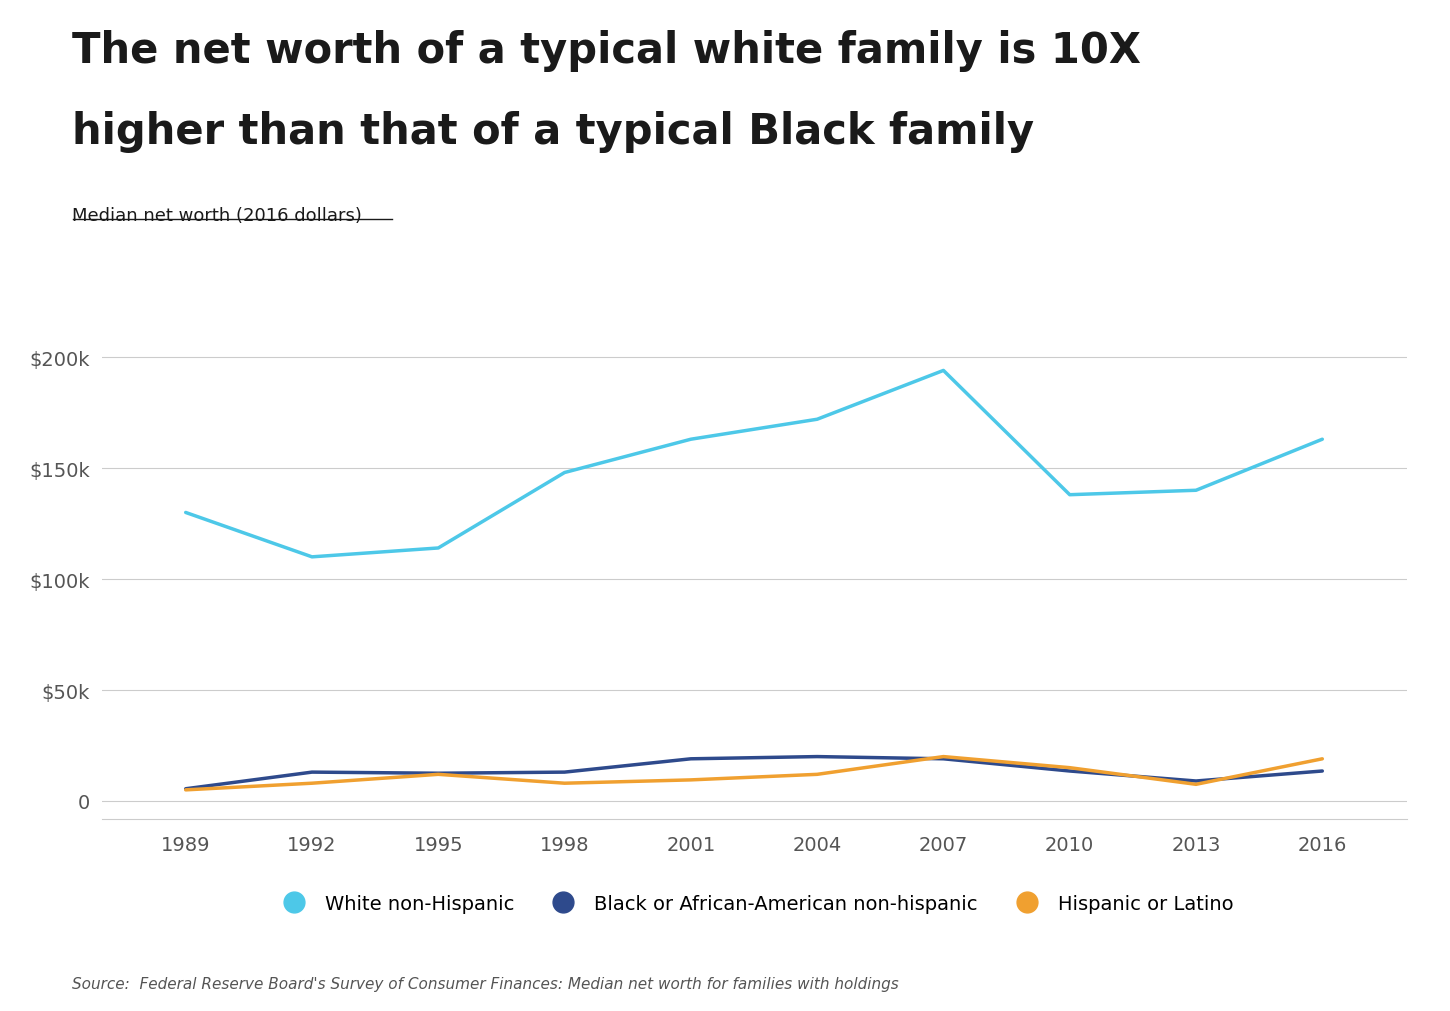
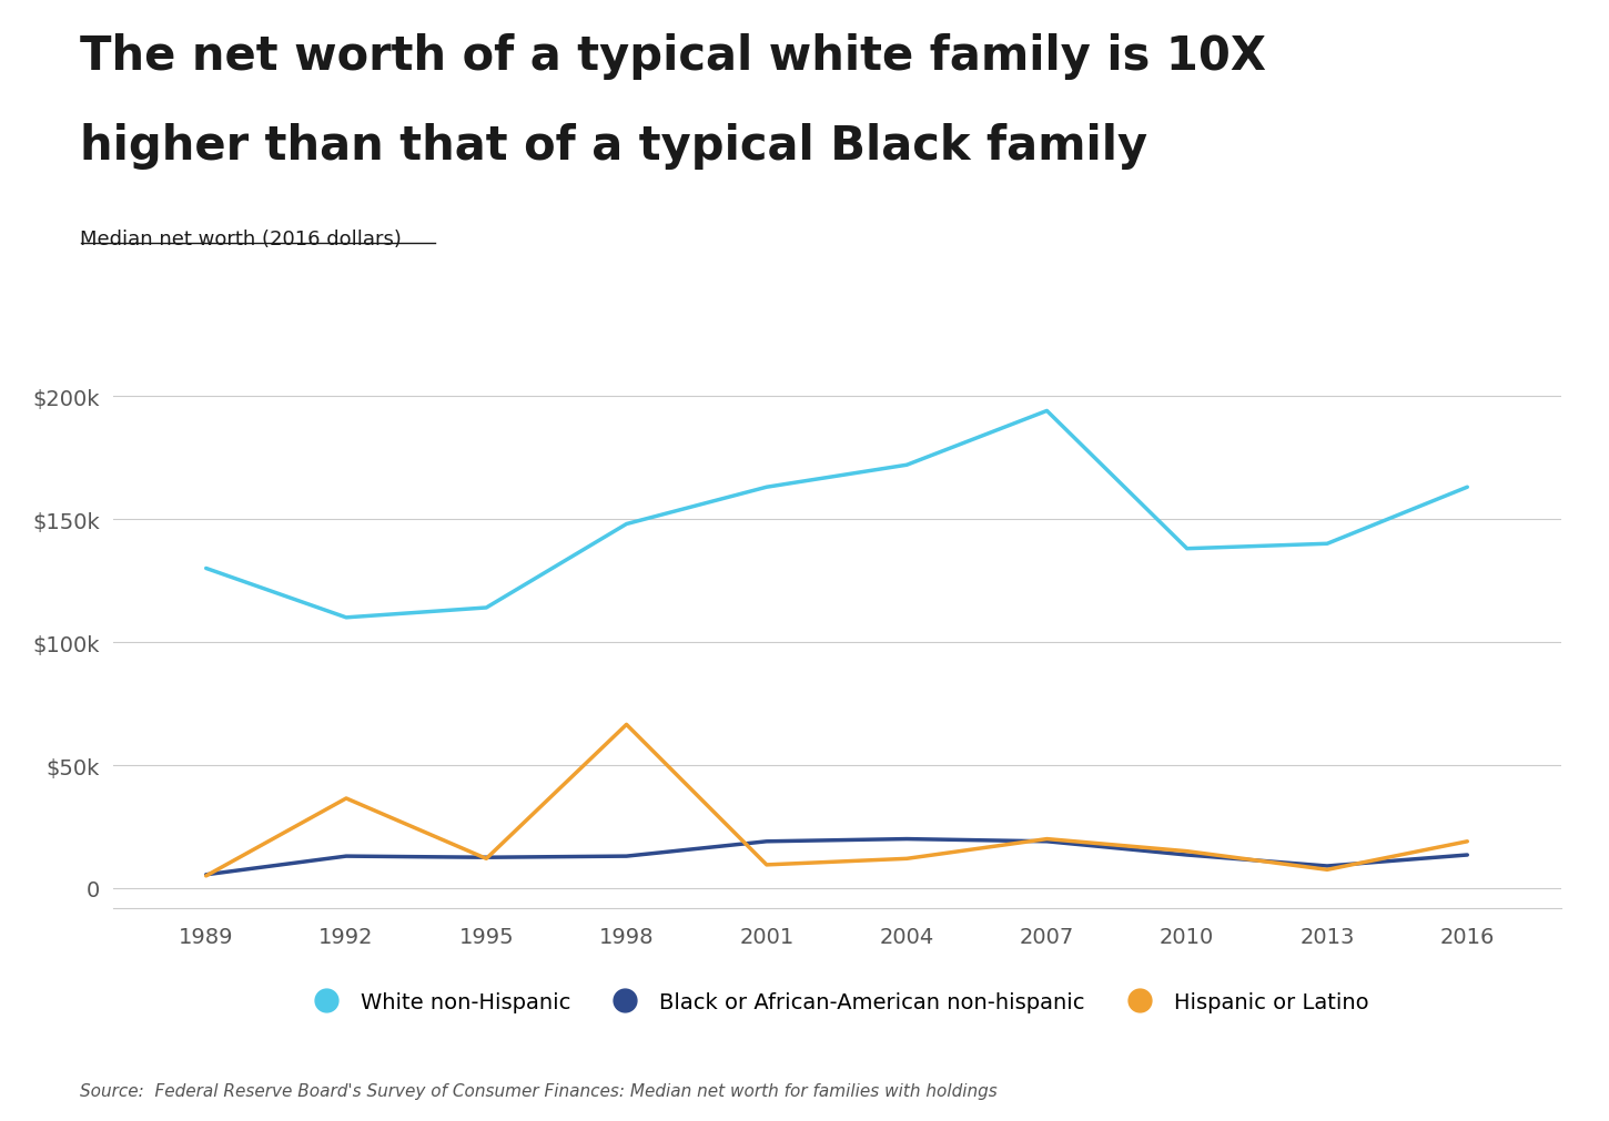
Hispanic or Latino/1992: $8.0k -> $36.5k
Hispanic or Latino/1998: $8.0k -> $66.5k
